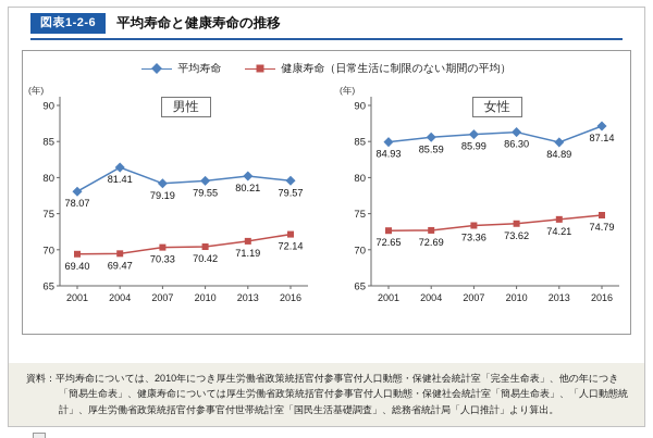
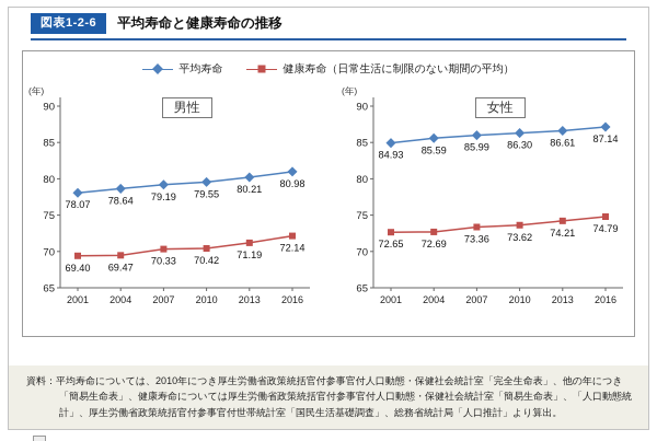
男性/平均寿命/2004: 81.41 -> 78.64
男性/平均寿命/2016: 79.57 -> 80.98
女性/平均寿命/2013: 84.89 -> 86.61
